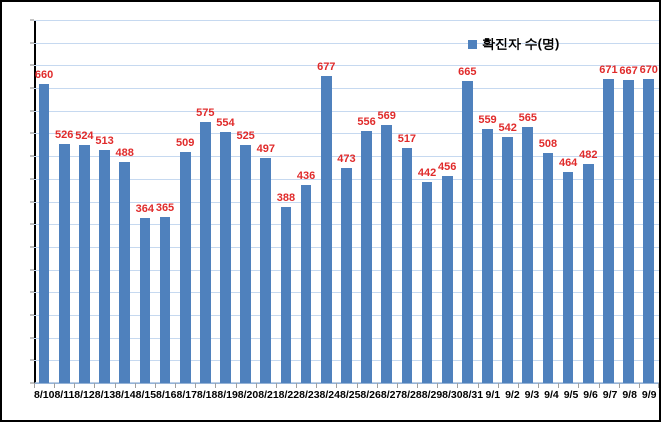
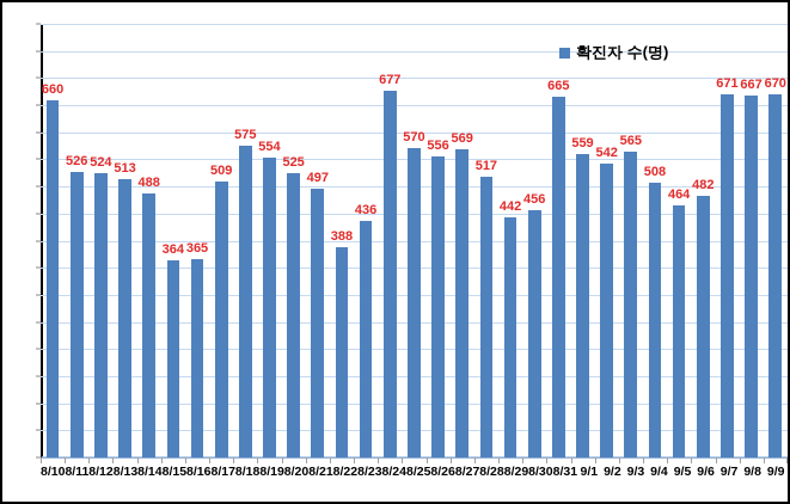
8/25: 473 -> 570
